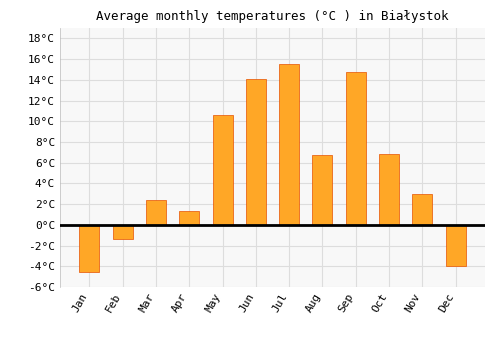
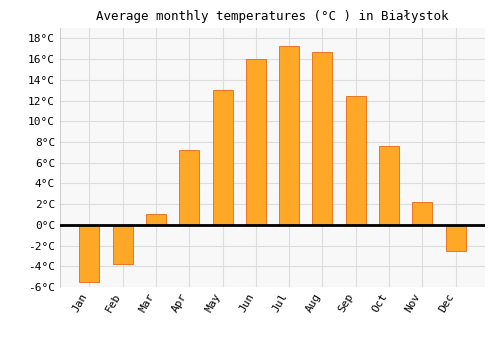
Jan: -4.6°C -> -5.5°C
Feb: -1.4°C -> -3.8°C
Mar: 2.4°C -> 1.0°C
Apr: 1.3°C -> 7.2°C
May: 10.6°C -> 13.0°C
Jun: 14.1°C -> 16.0°C
Jul: 15.5°C -> 17.3°C
Aug: 6.7°C -> 16.7°C
Sep: 14.8°C -> 12.4°C
Oct: 6.8°C -> 7.6°C
Nov: 3.0°C -> 2.2°C
Dec: -4.0°C -> -2.5°C
